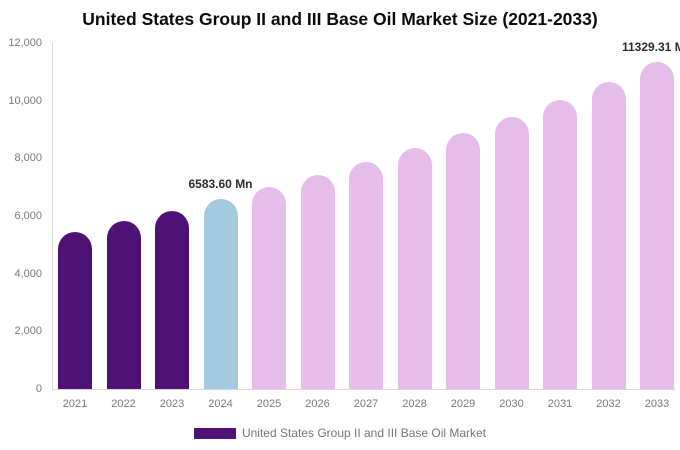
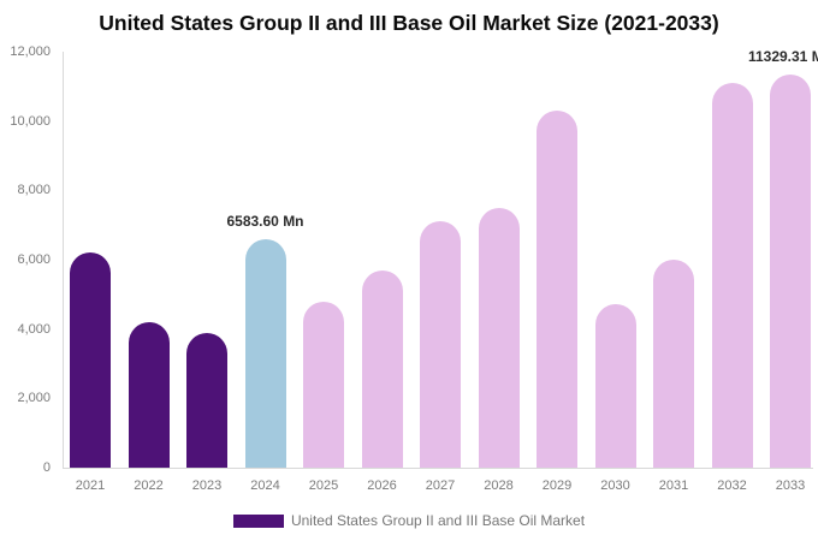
2021: 5400 -> 6200
2022: 5800 -> 4200
2023: 6200 -> 3900
2025: 7000 -> 4800
2026: 7400 -> 5700
2027: 7900 -> 7100
2028: 8400 -> 7500
2029: 8900 -> 10300
2030: 9400 -> 4700
2031: 10000 -> 6000
2032: 10700 -> 11100
